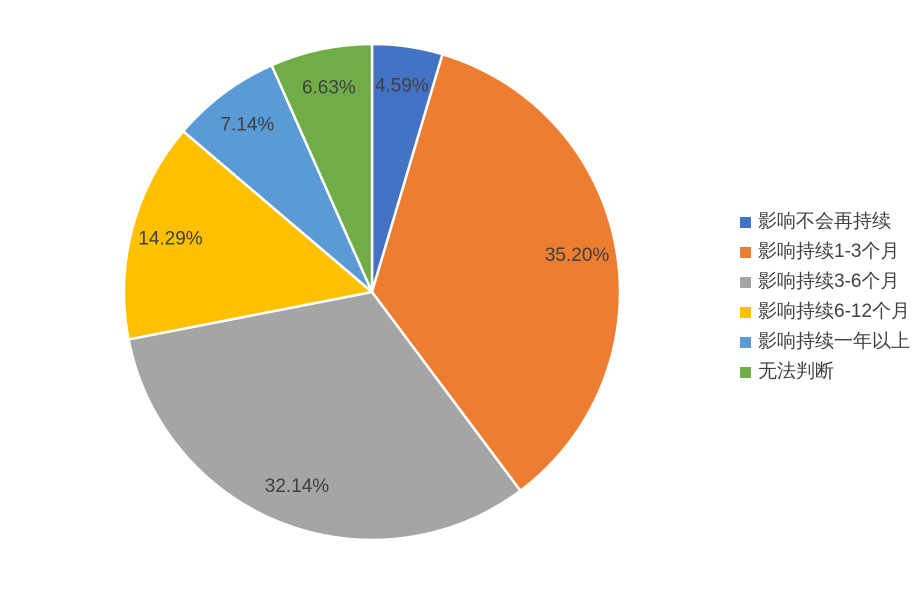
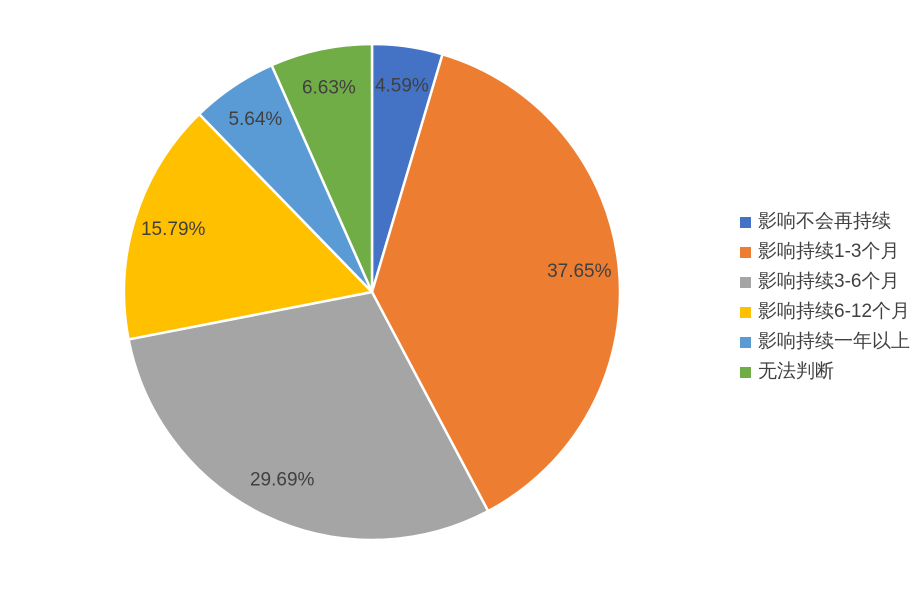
影响持续1-3个月: 35.20% -> 37.65%
影响持续3-6个月: 32.14% -> 29.69%
影响持续6-12个月: 14.29% -> 15.79%
影响持续一年以上: 7.14% -> 5.64%
